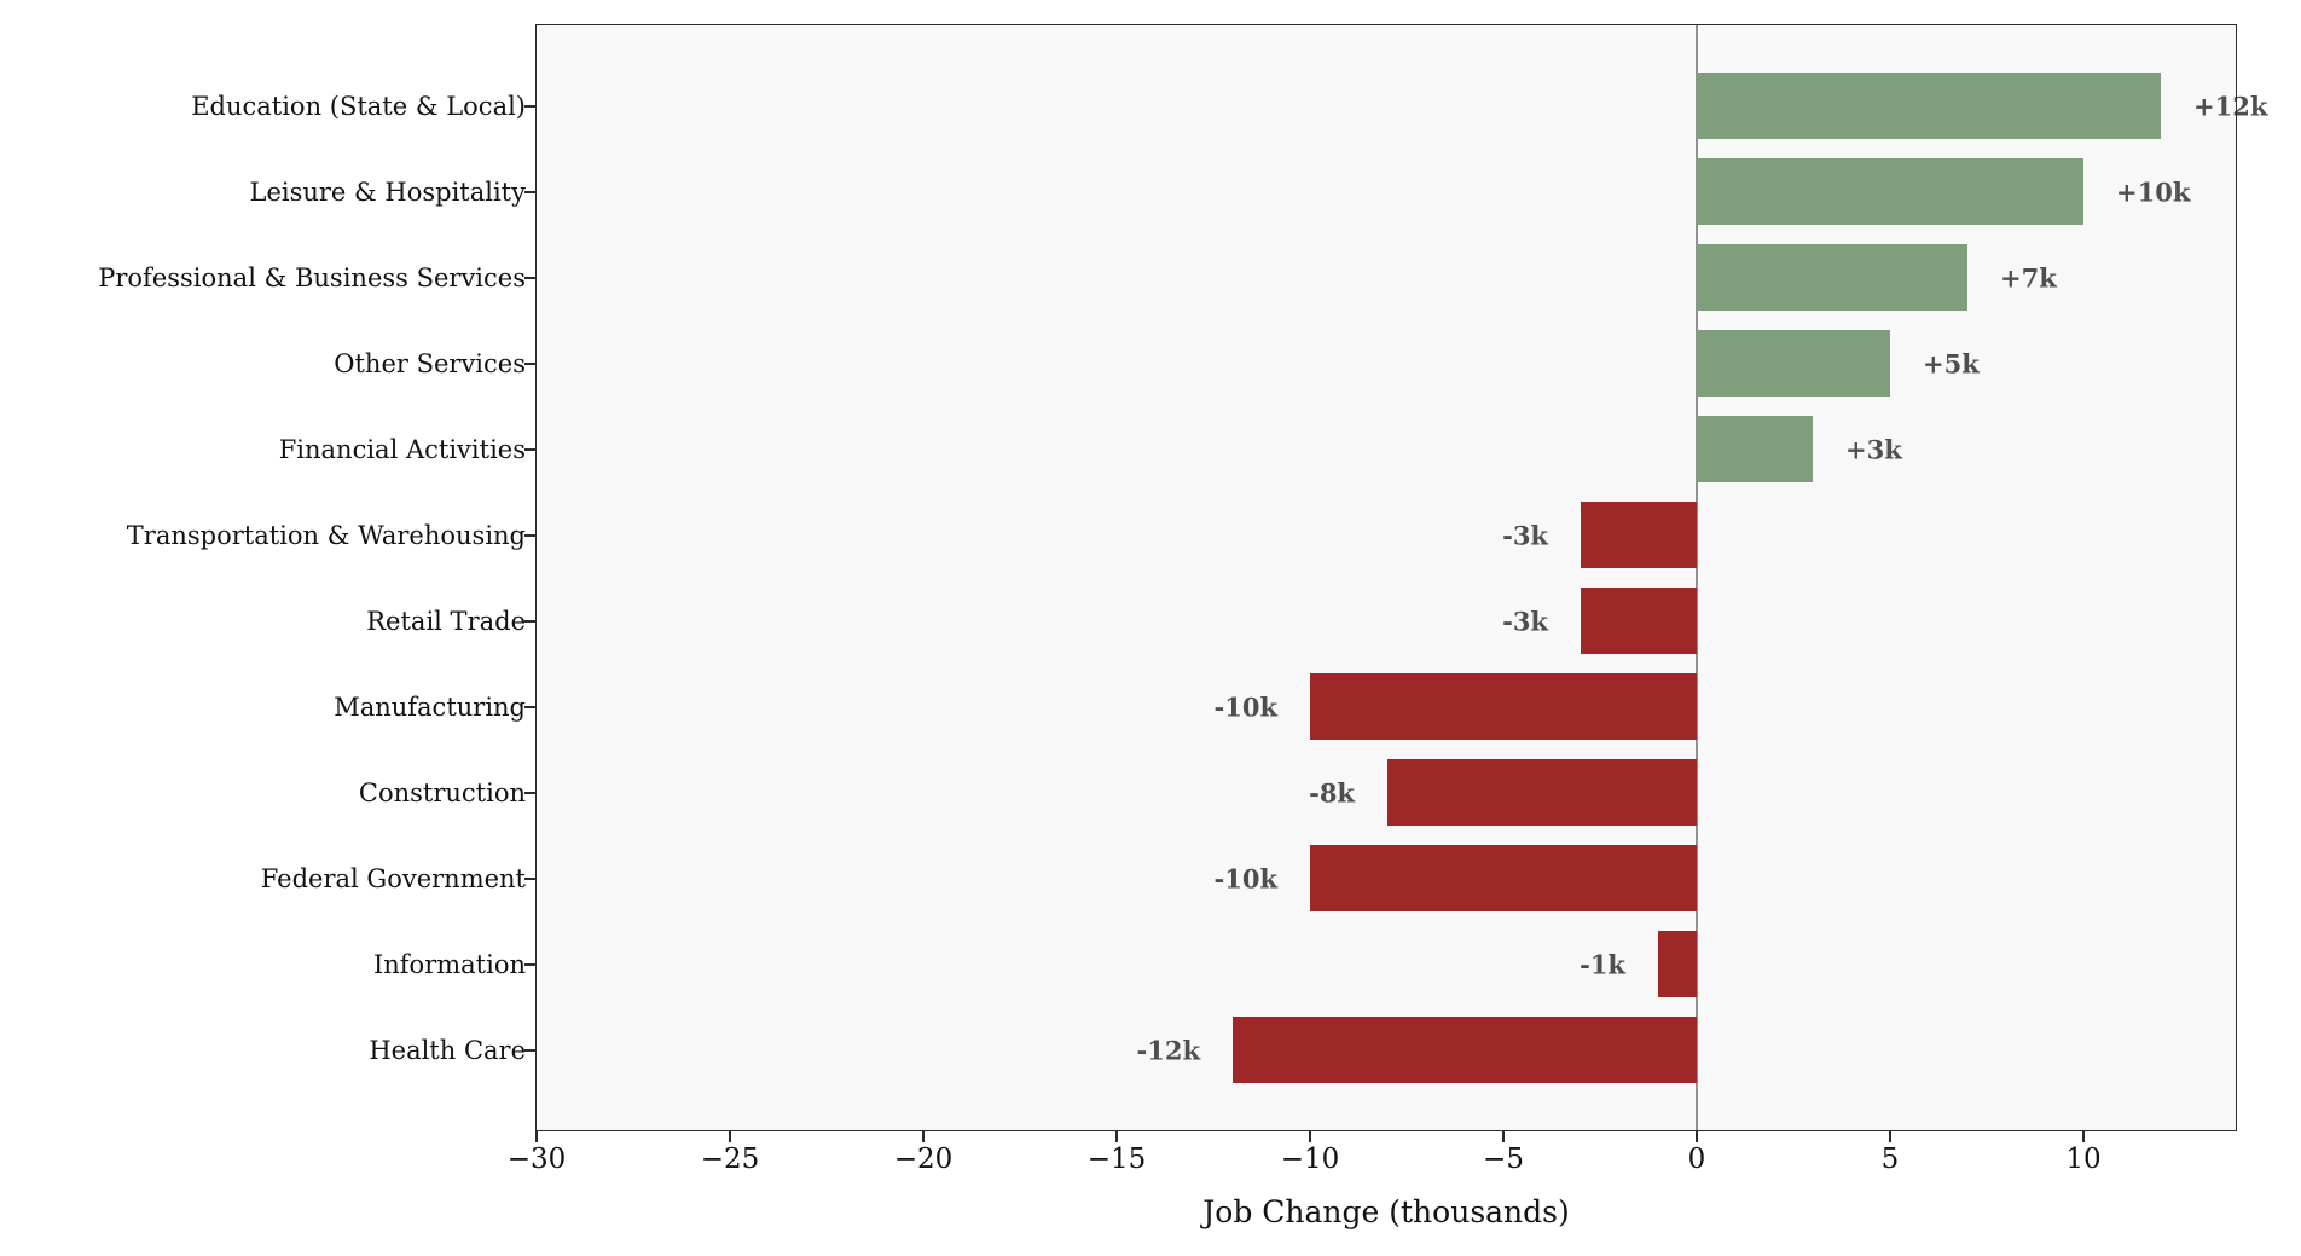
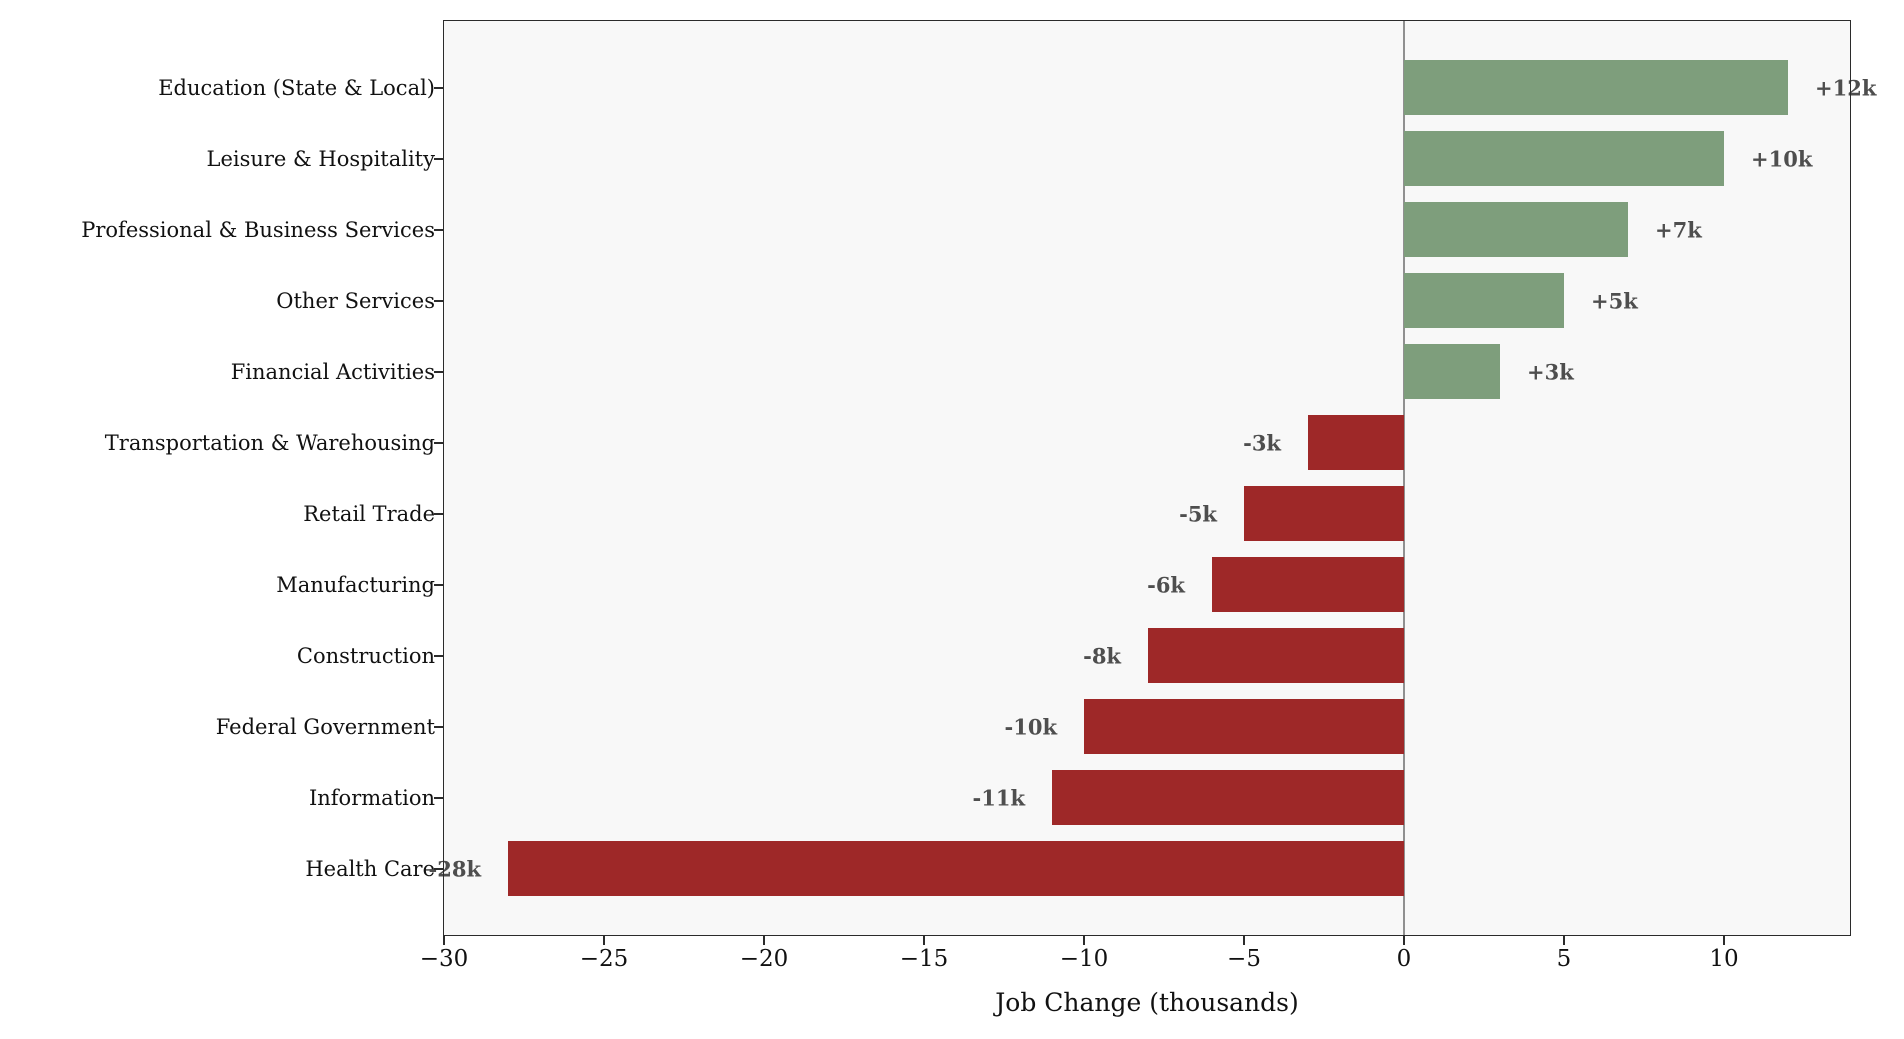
Retail Trade: -3k -> -5k
Manufacturing: -10k -> -6k
Information: -1k -> -11k
Health Care: -12k -> -28k
